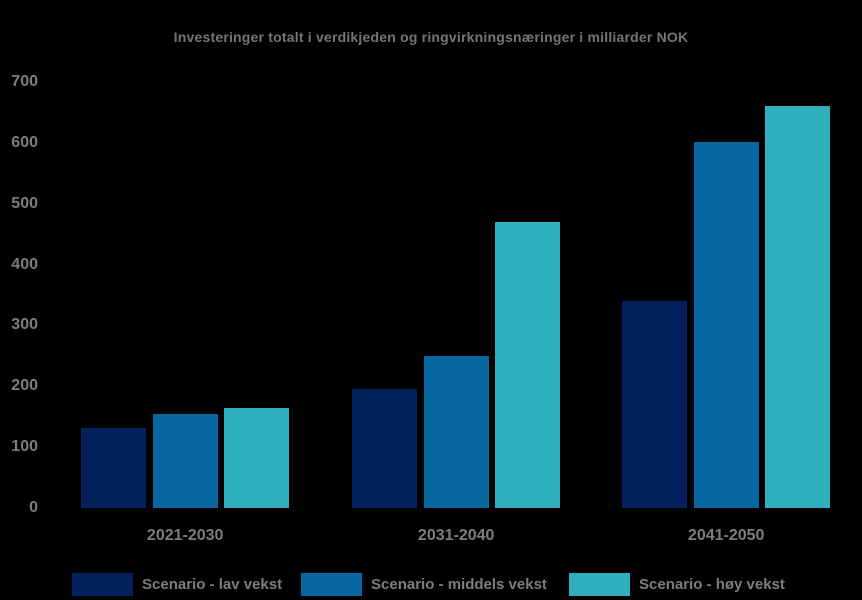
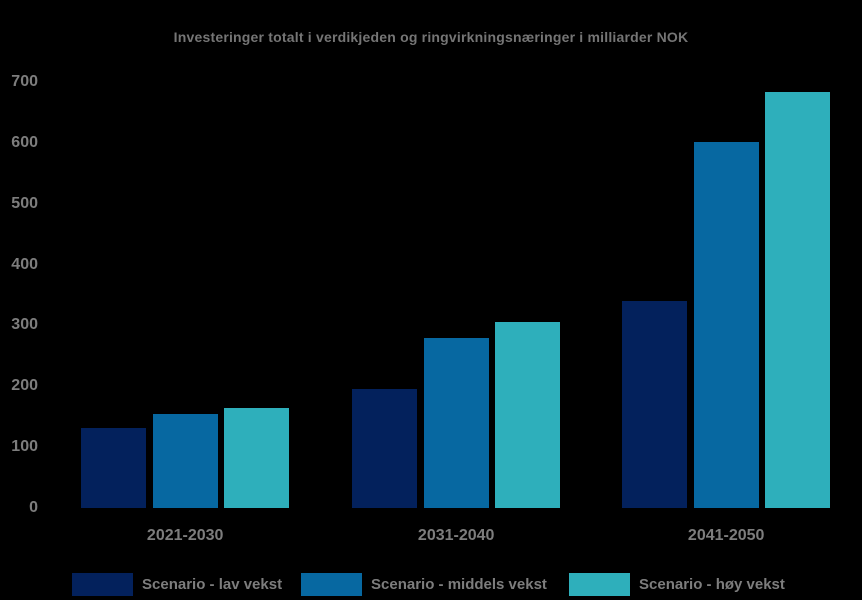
Scenario - middels vekst/2031-2040: 250 -> 280
Scenario - høy vekst/2031-2040: 470 -> 300
Scenario - høy vekst/2041-2050: 660 -> 680
